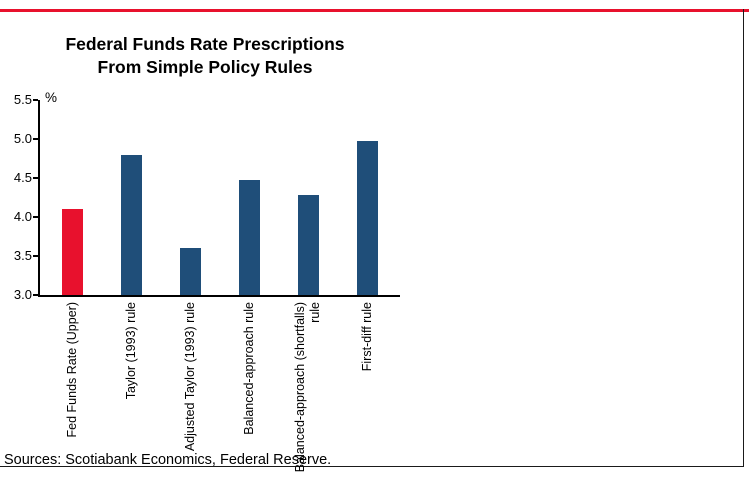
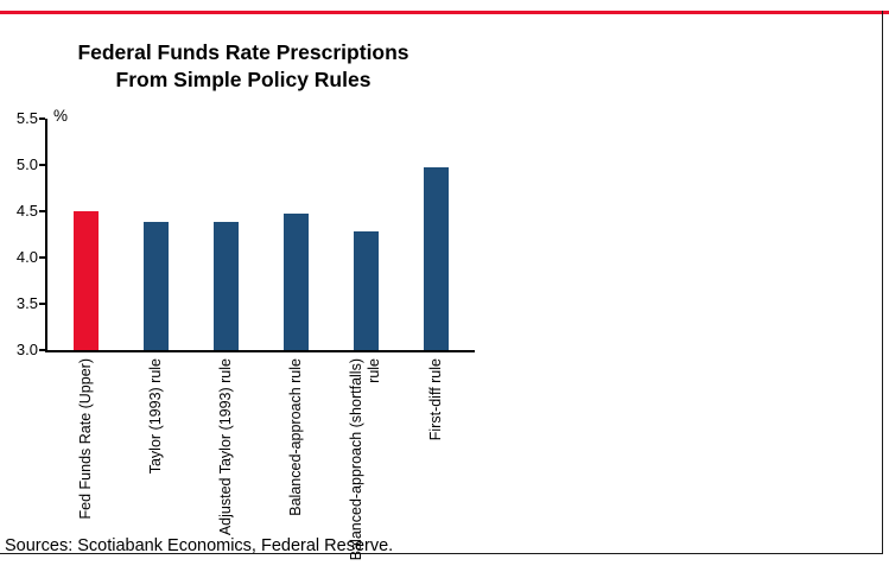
Fed Funds Rate (Upper): 4.1 -> 4.5
Taylor (1993) rule: 4.8 -> 4.4
Adjusted Taylor (1993) rule: 3.6 -> 4.4
